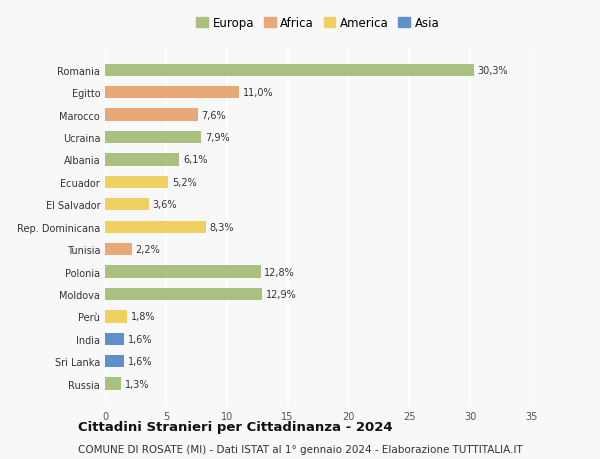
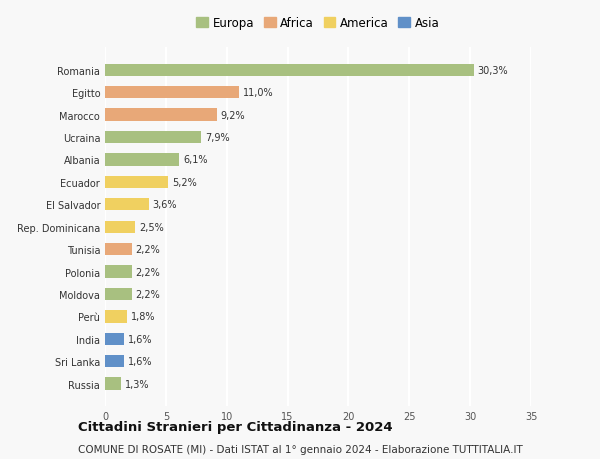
Marocco: 7,6% -> 9,2%
Rep. Dominicana: 8,3% -> 2,5%
Polonia: 12,8% -> 2,2%
Moldova: 12,9% -> 2,2%
